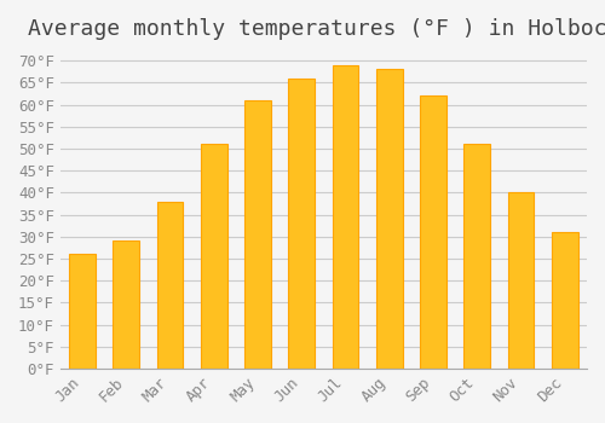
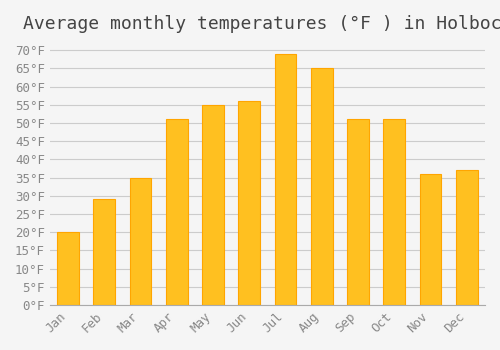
Jan: 26°F -> 20°F
Mar: 38°F -> 35°F
May: 61°F -> 55°F
Jun: 66°F -> 56°F
Aug: 68°F -> 65°F
Sep: 62°F -> 51°F
Nov: 40°F -> 36°F
Dec: 31°F -> 37°F
